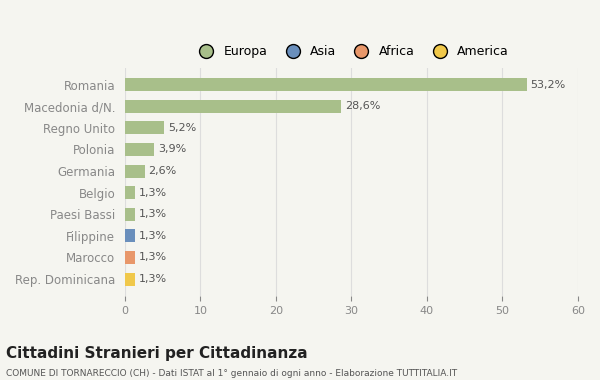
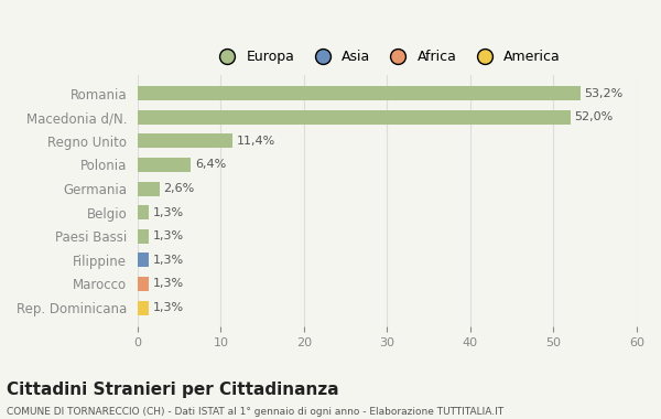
Macedonia d/N.: 28,6% -> 52,0%
Regno Unito: 5,2% -> 11,4%
Polonia: 3,9% -> 6,4%
